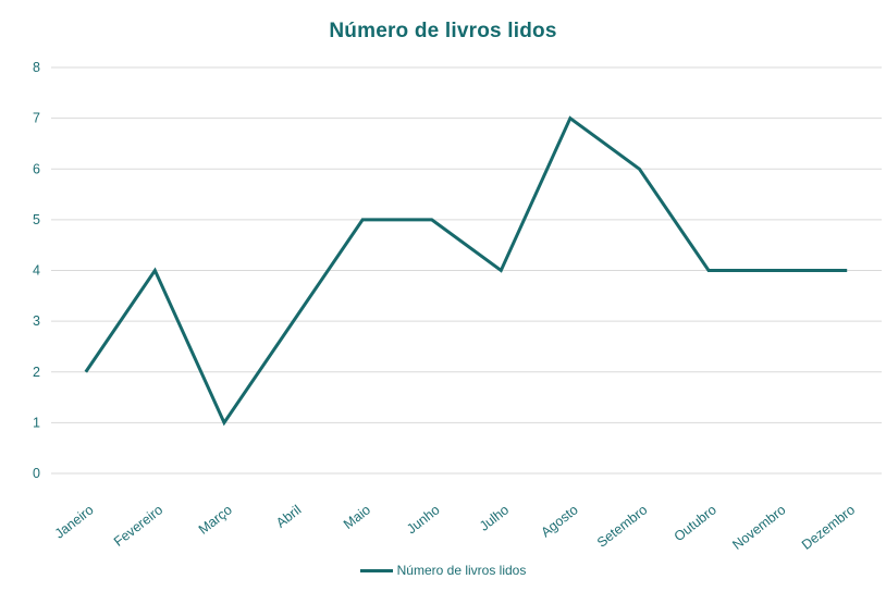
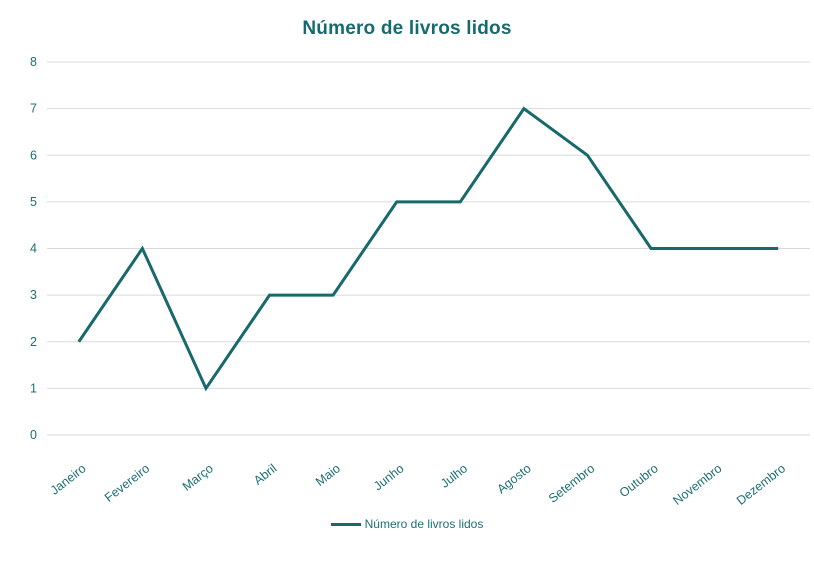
Maio: 5 -> 3
Julho: 4 -> 5
